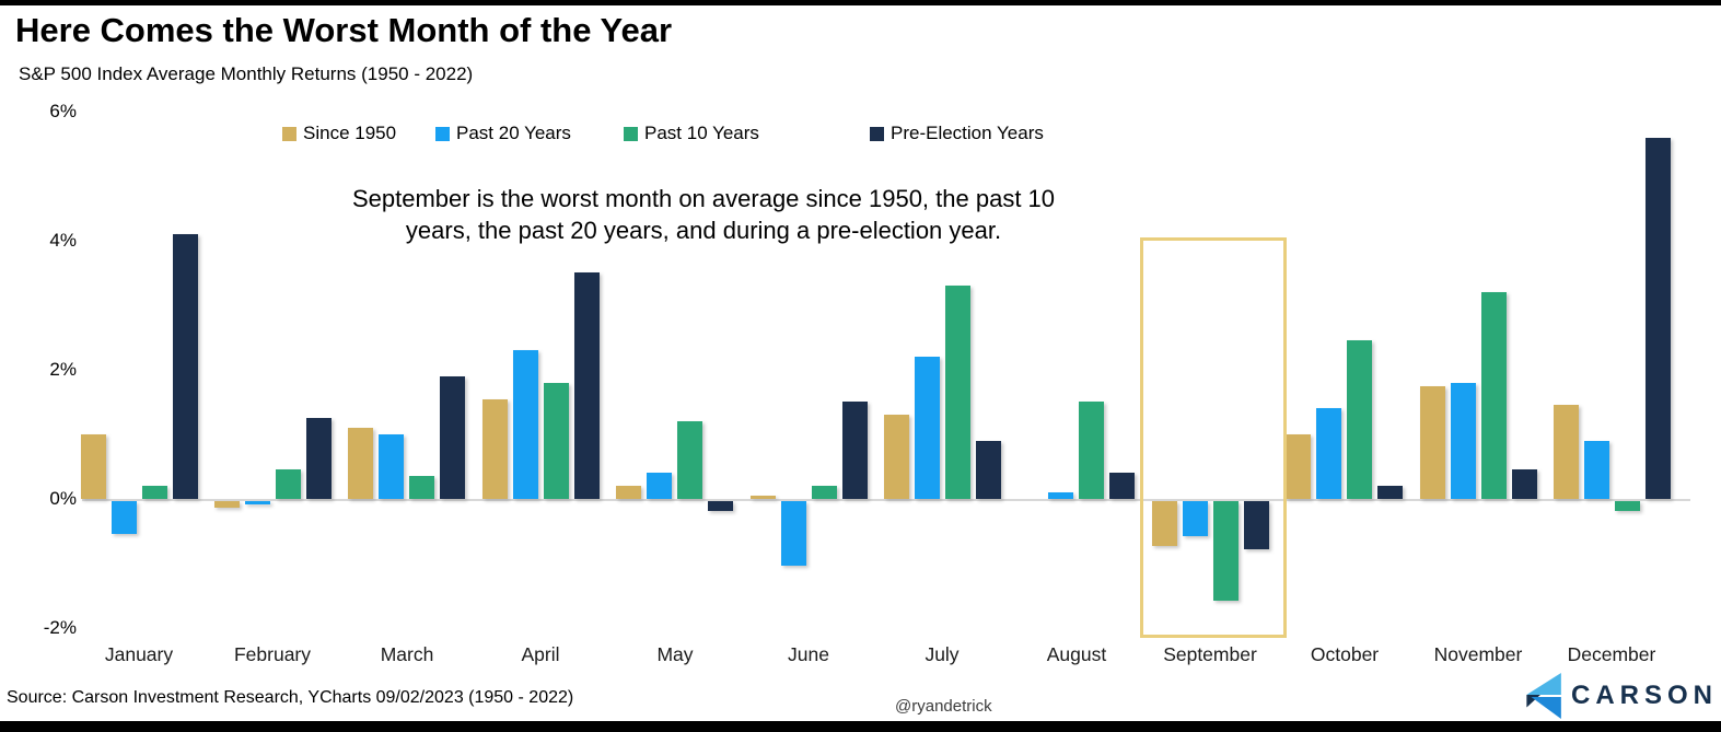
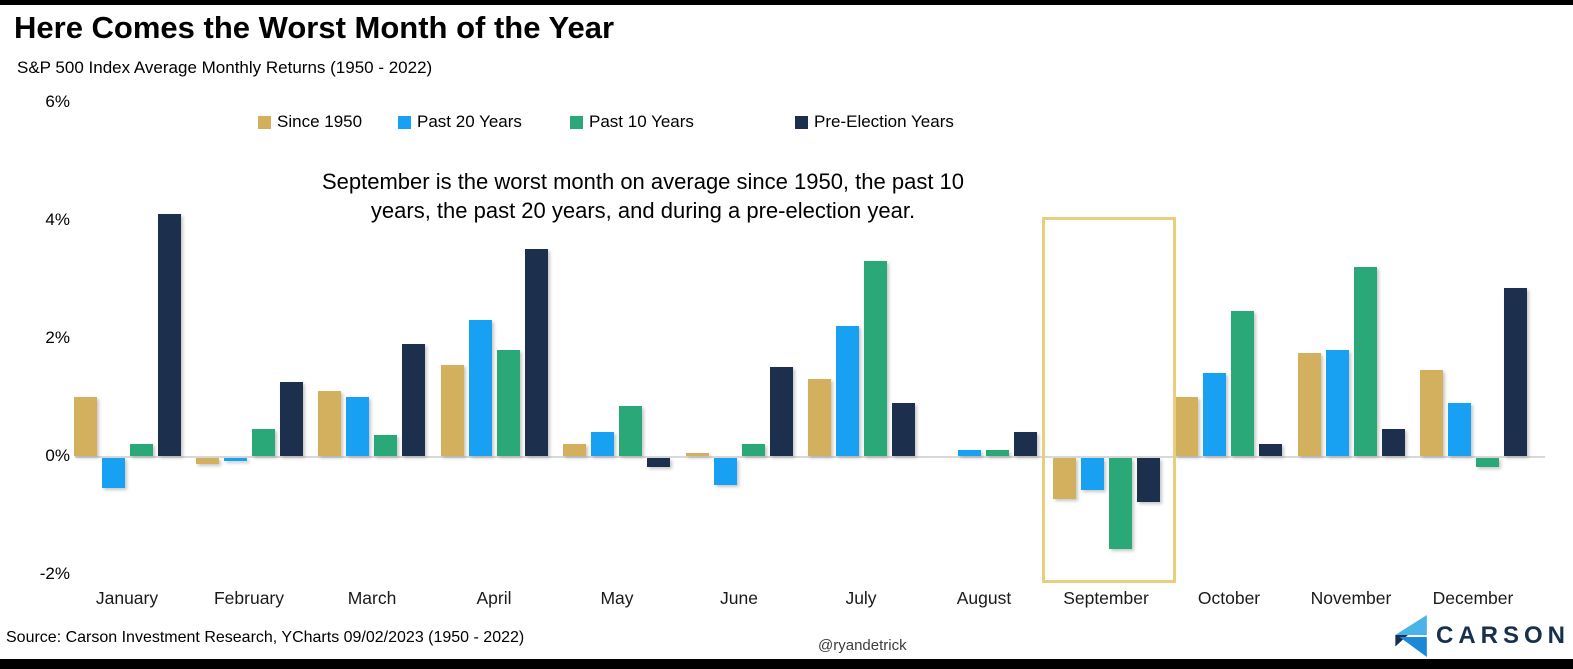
Past 10 Years/May: 1.2% -> 0.8%
Past 20 Years/June: -1.0% -> -0.5%
Past 10 Years/August: 1.5% -> 0.1%
Pre-Election Years/December: 5.6% -> 2.9%
